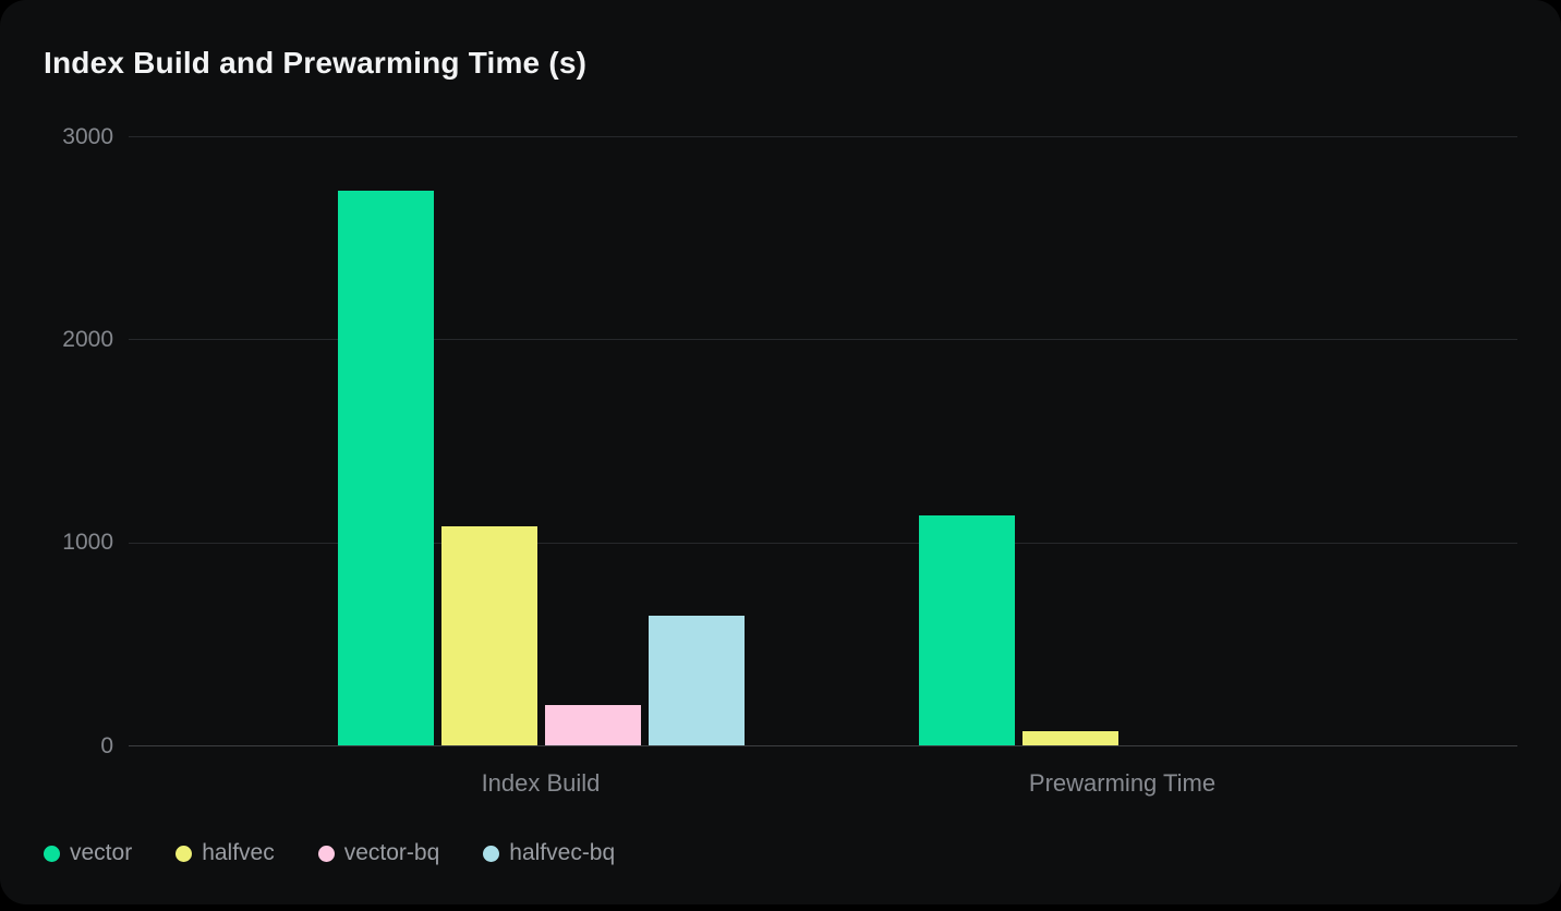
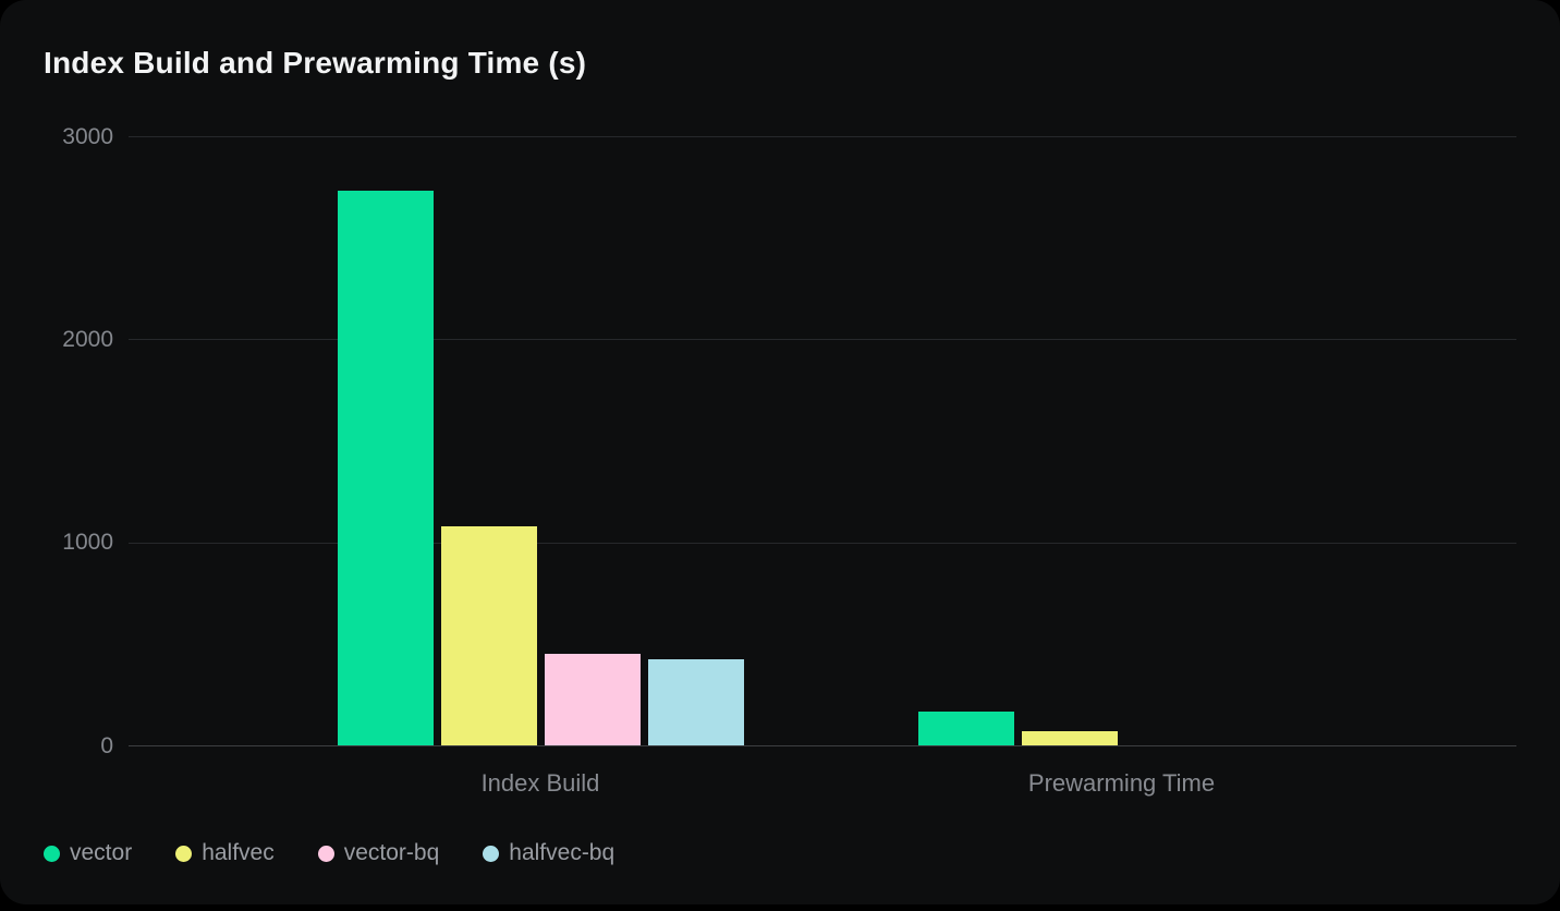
vector-bq/Index Build: 200 -> 450
halfvec-bq/Index Build: 640 -> 420
vector/Prewarming Time: 1130 -> 160
